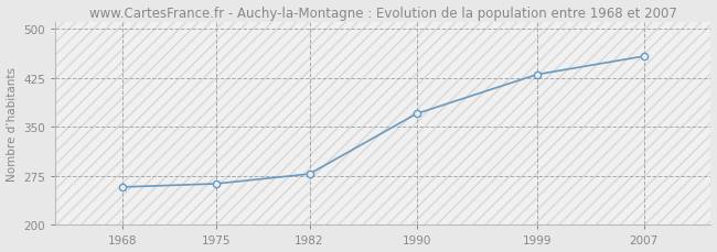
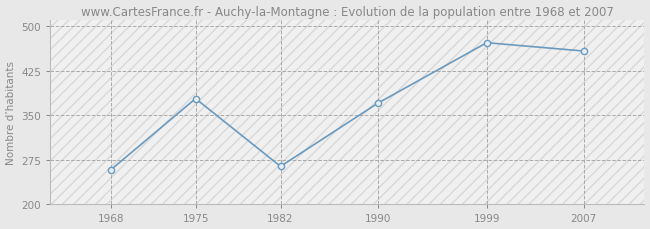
1975: 263 -> 378
1982: 278 -> 264
1999: 430 -> 472
